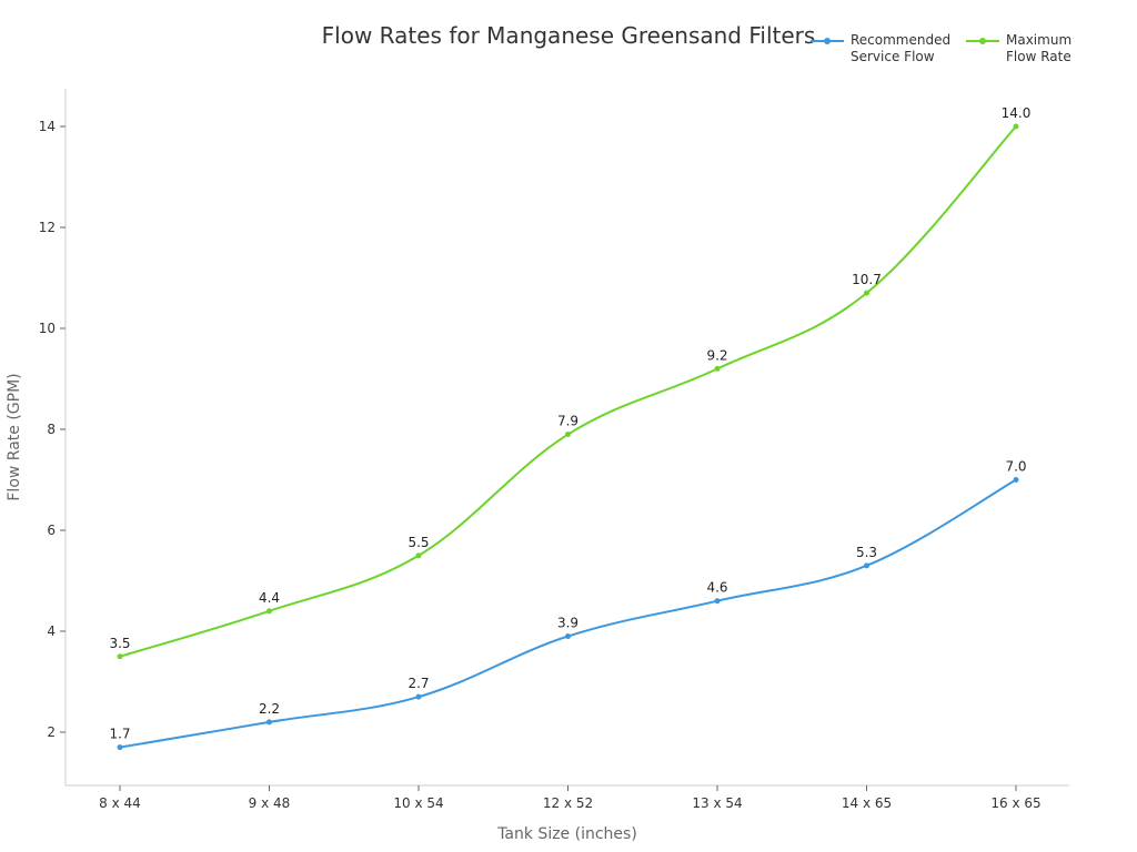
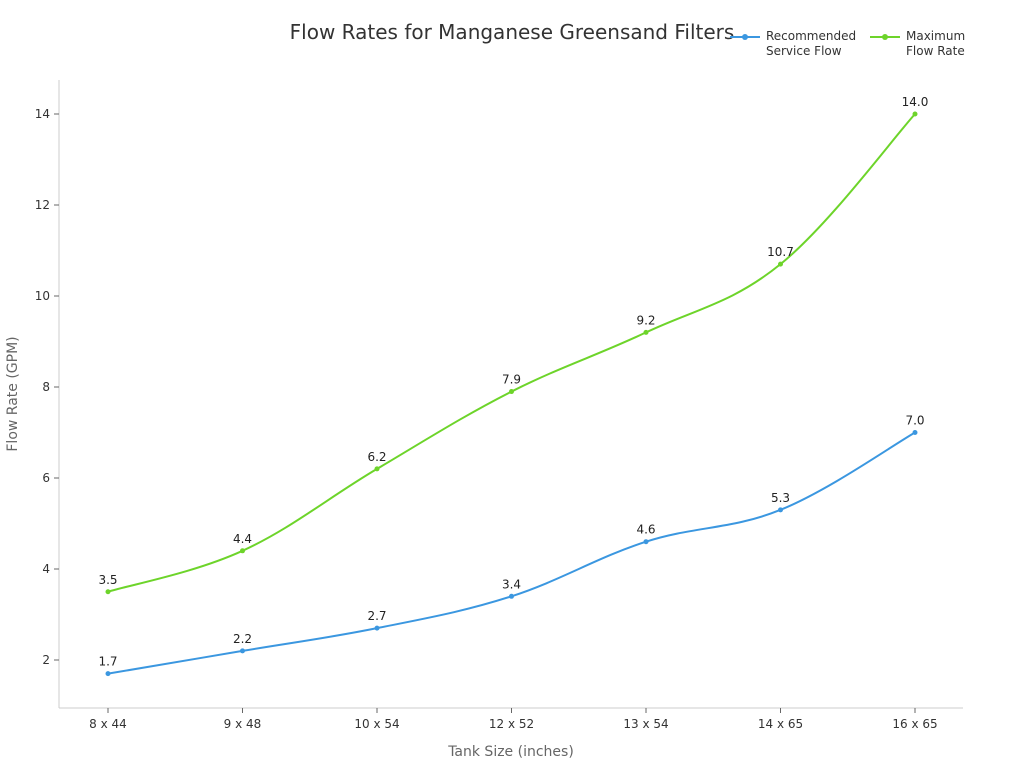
Maximum Flow Rate/10 x 54: 5.5 -> 6.2
Recommended Service Flow/12 x 52: 3.9 -> 3.4
